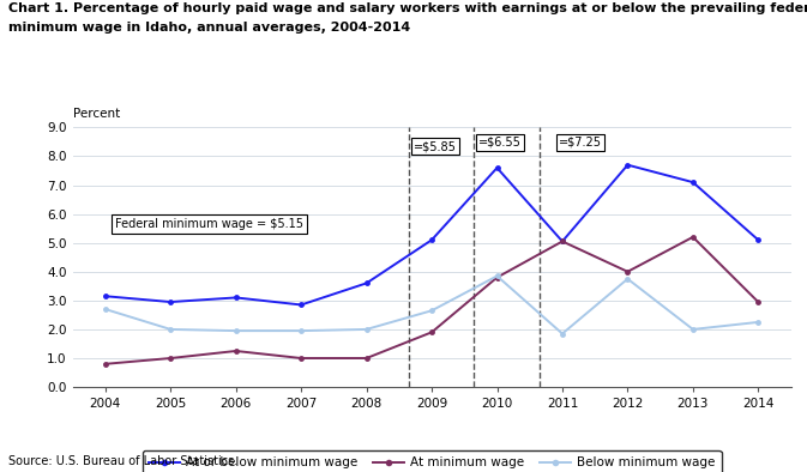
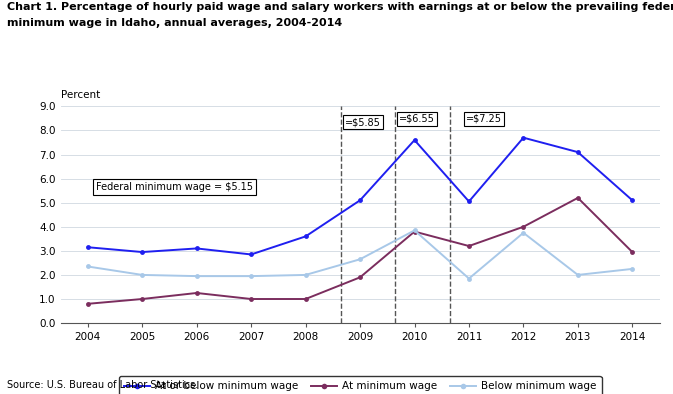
Below minimum wage/2004: 2.70 -> 2.35
At minimum wage/2011: 5.05 -> 3.20
